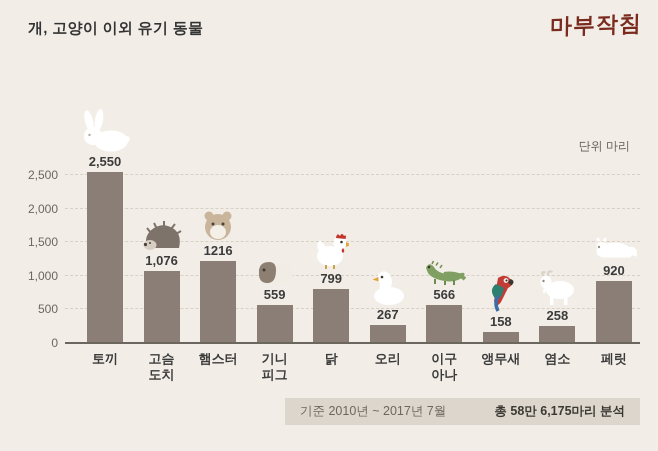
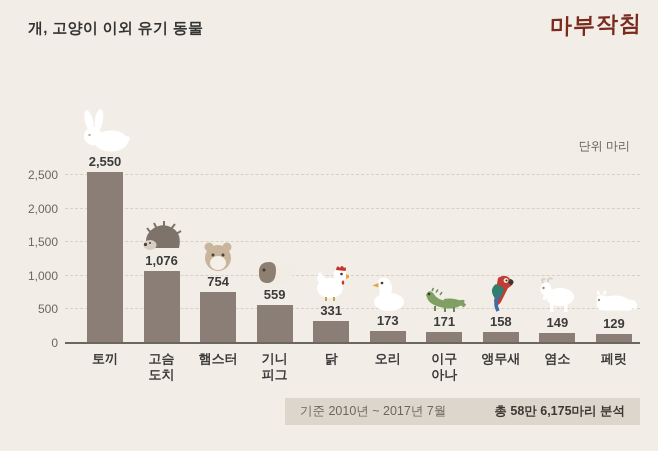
햄스터: 1216 -> 754
닭: 799 -> 331
오리: 267 -> 173
이구아나: 566 -> 171
염소: 258 -> 149
페릿: 920 -> 129
